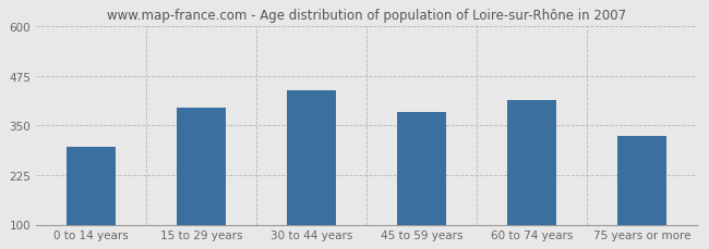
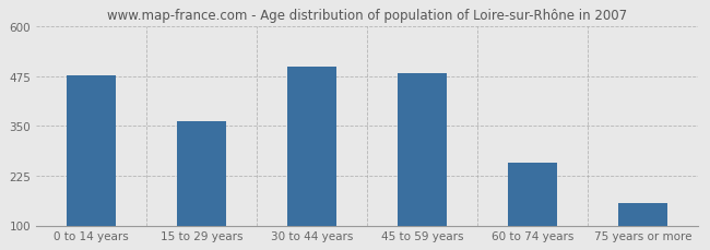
0 to 14 years: 295 -> 476
15 to 29 years: 395 -> 362
30 to 44 years: 440 -> 500
45 to 59 years: 385 -> 483
60 to 74 years: 415 -> 258
75 years or more: 325 -> 155
